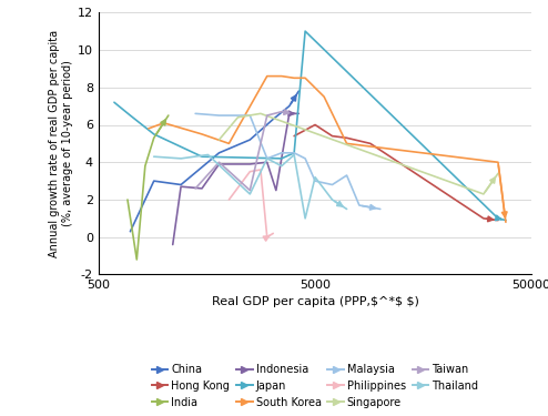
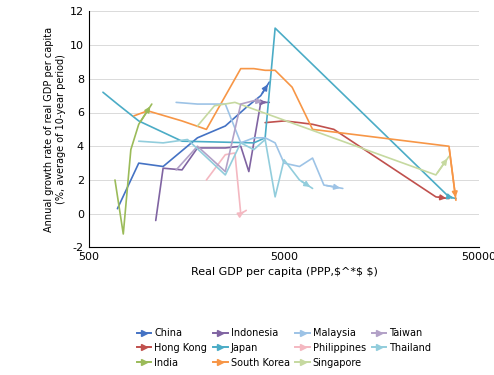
Hong Kong/5000: 6.0 -> 5.5
